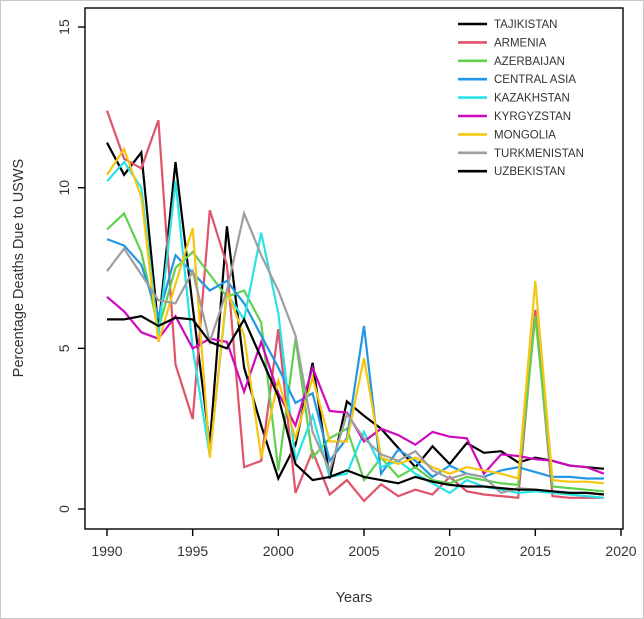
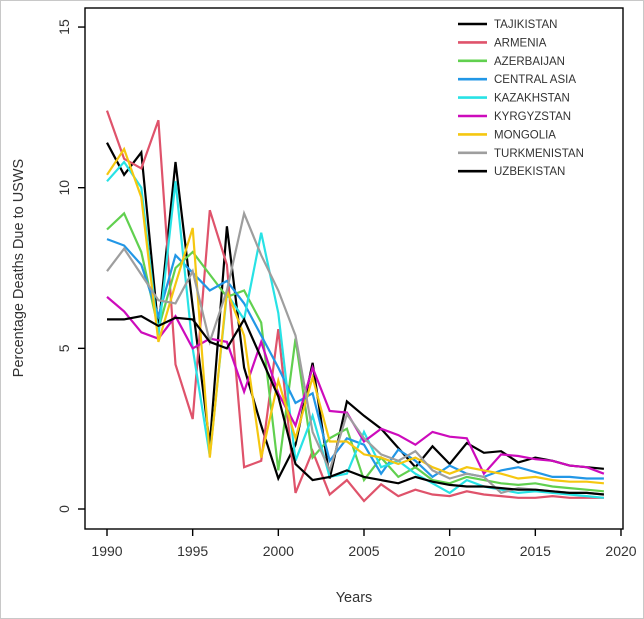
CENTRAL ASIA/2005: 5.7 -> 2.0
MONGOLIA/2005: 4.7 -> 1.7
ARMENIA/2010: 1.0 -> 0.4
ARMENIA/2015: 6.2 -> 0.3
AZERBAIJAN/2015: 6.0 -> 0.8
MONGOLIA/2015: 7.1 -> 1.0
